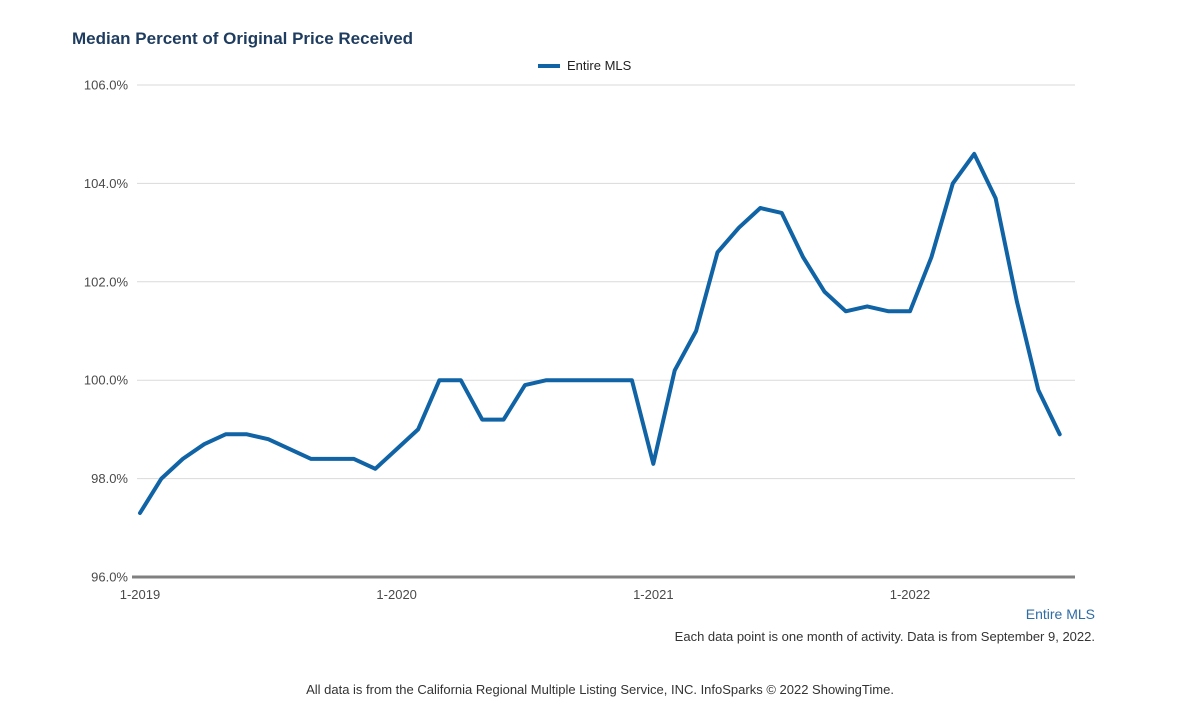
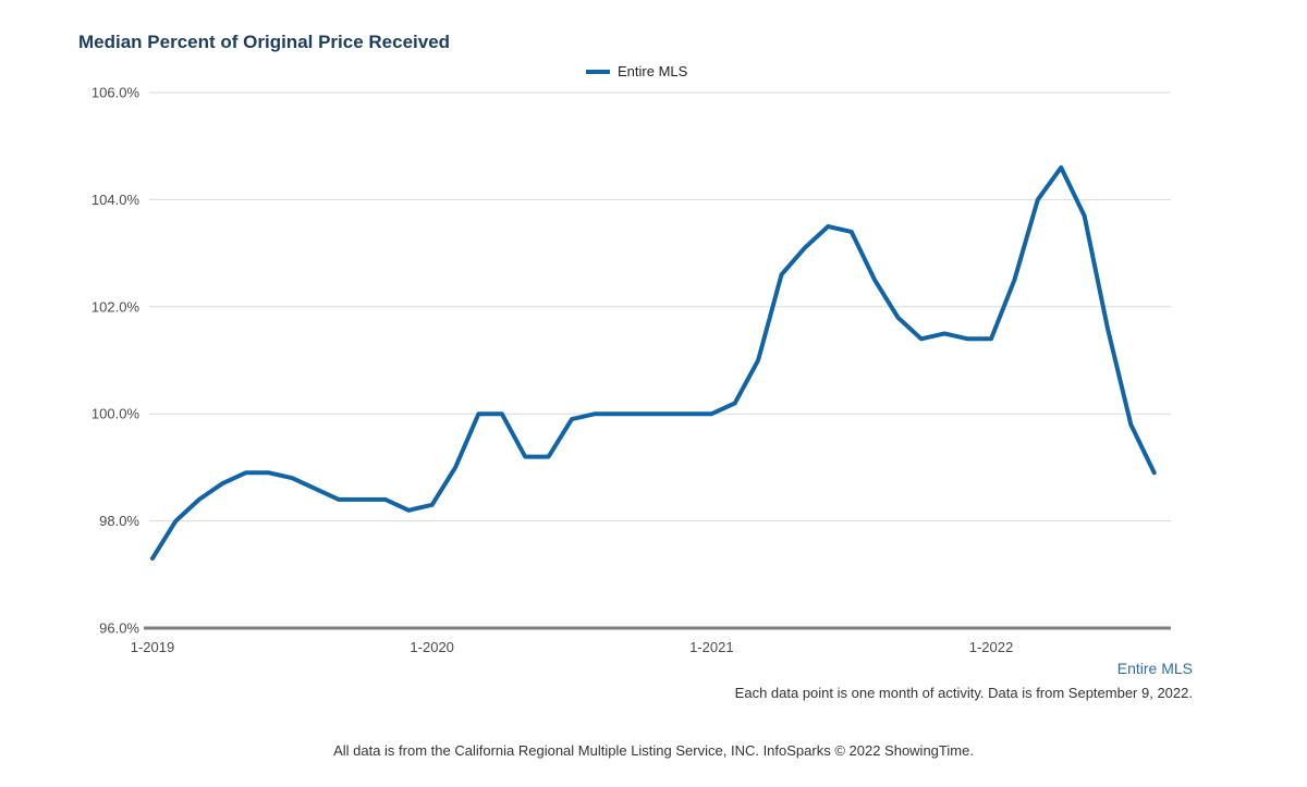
1-2020: 98.6% -> 98.3%
1-2021: 98.3% -> 100.0%
